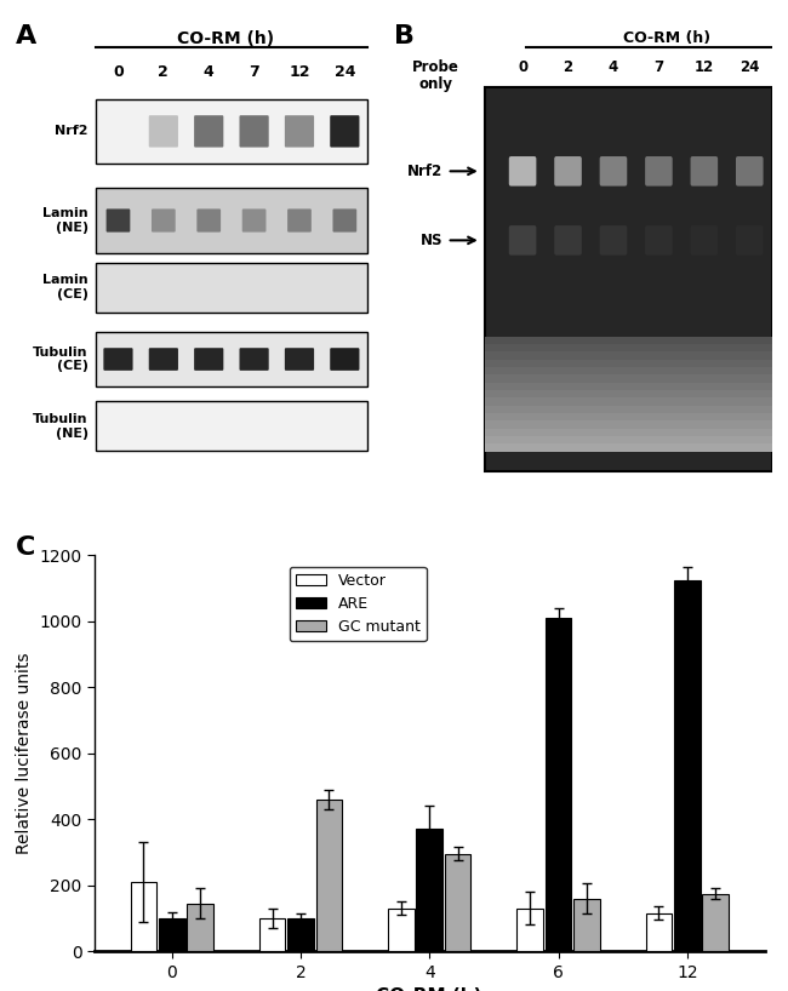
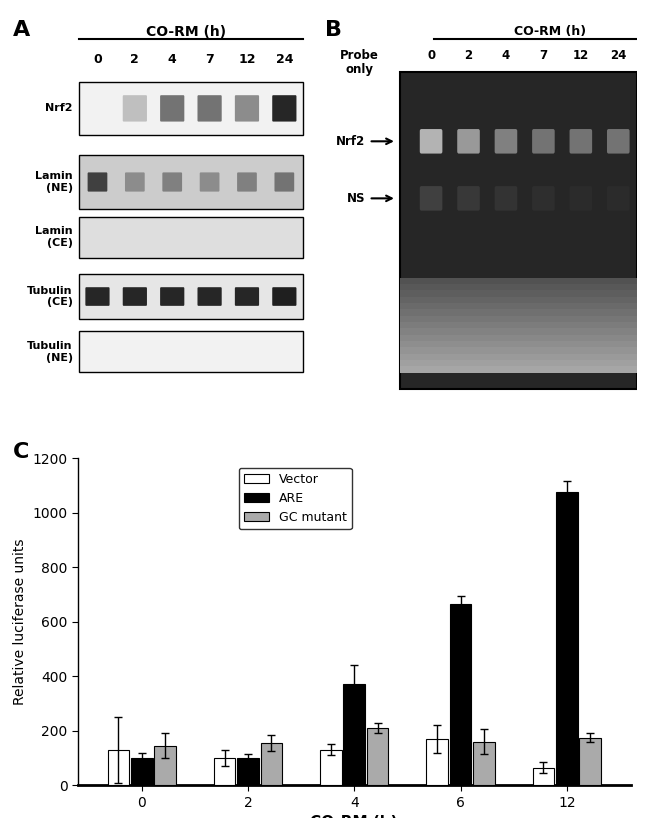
Vector/0: 210 -> 130
GC mutant/2: 460 -> 155
GC mutant/4: 295 -> 210
Vector/6: 130 -> 170
ARE/6: 1010 -> 665
Vector/12: 115 -> 65
ARE/12: 1125 -> 1075
